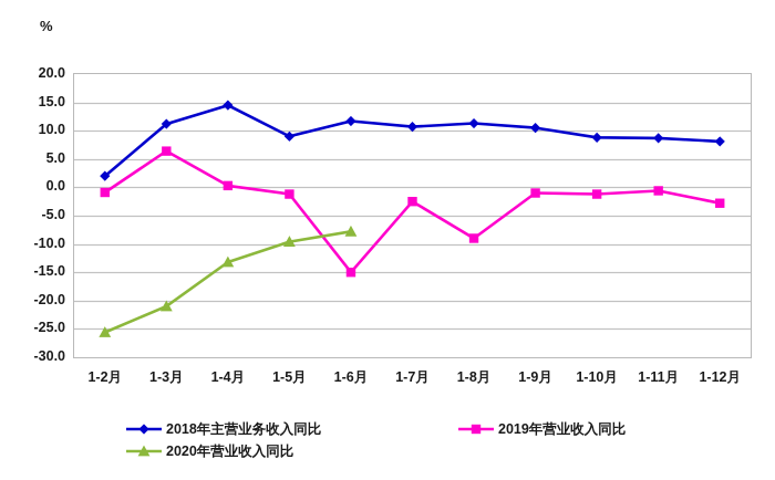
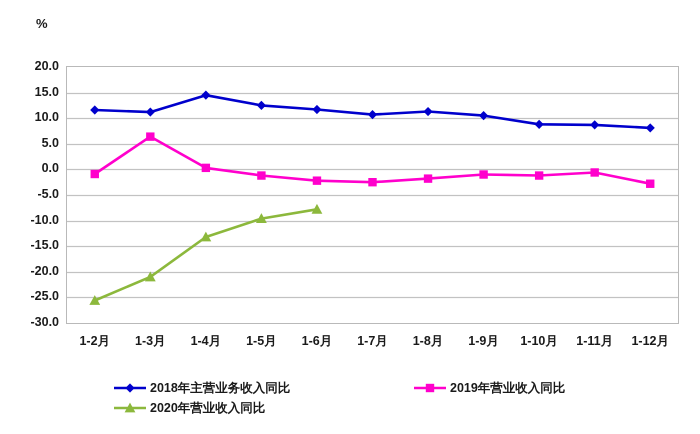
2018年主营业务收入同比/1-2月: 2 -> 12
2018年主营业务收入同比/1-5月: 9 -> 12
2019年营业收入同比/1-6月: -15 -> -2
2019年营业收入同比/1-8月: -9 -> -2
